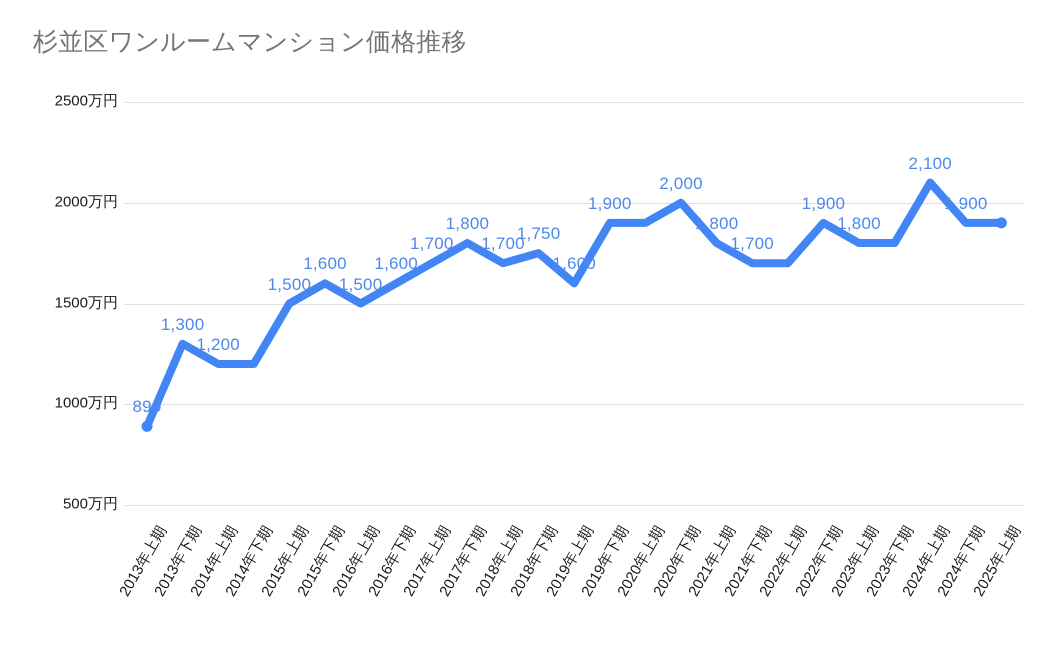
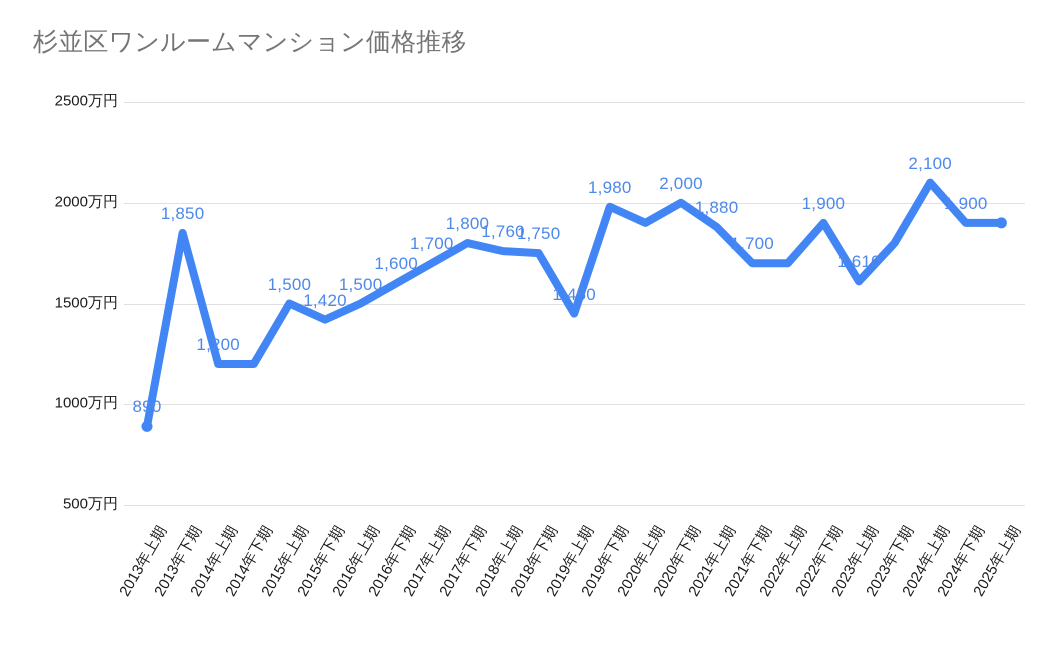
2013年下期: 1,300 -> 1,850
2015年下期: 1,600 -> 1,420
2018年上期: 1,700 -> 1,760
2019年上期: 1,600 -> 1,450
2019年下期: 1,900 -> 1,980
2021年上期: 1,800 -> 1,880
2023年上期: 1,800 -> 1,610
